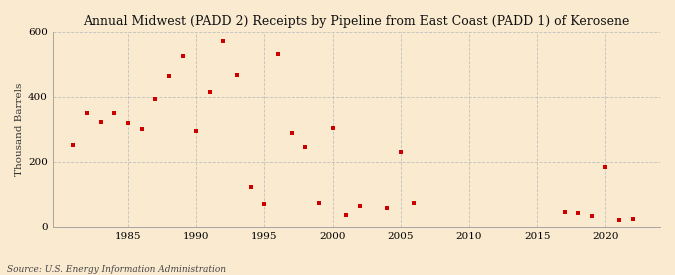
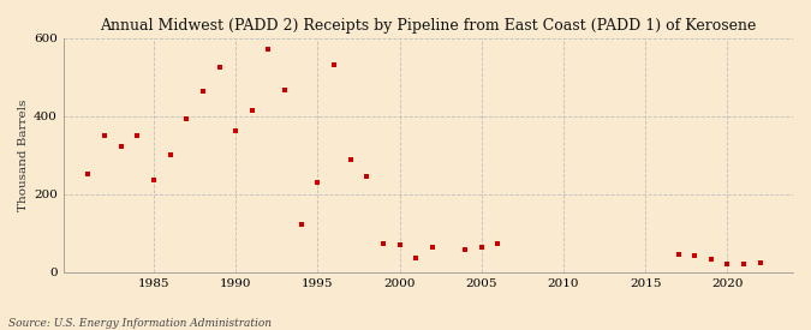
1985: 320 -> 237
1990: 295 -> 362
1995: 70 -> 230
2000: 305 -> 70
2005: 230 -> 65
2020: 185 -> 20
